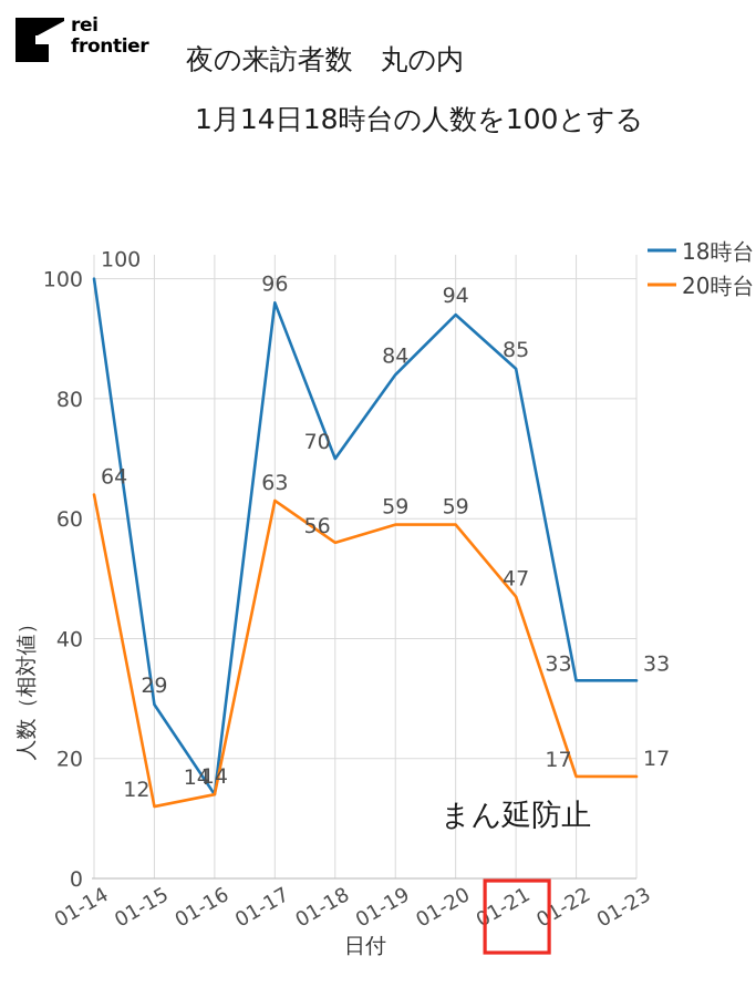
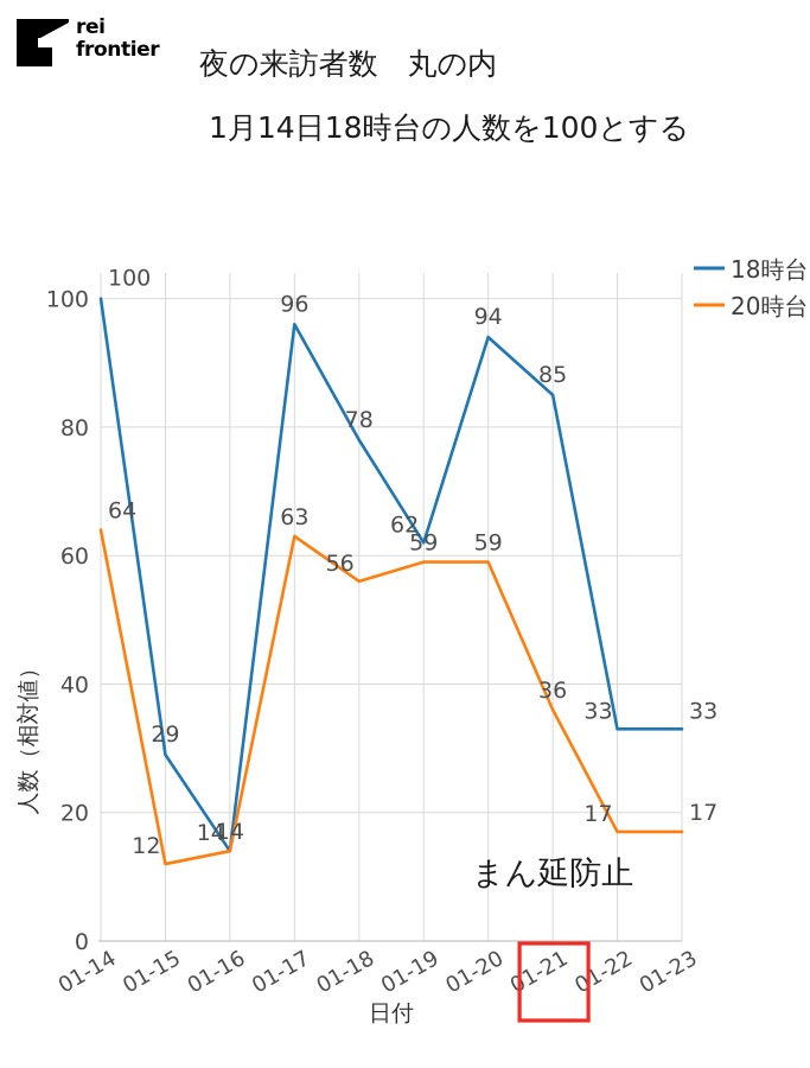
18時台/01-18: 70 -> 78
18時台/01-19: 84 -> 62
20時台/01-21: 47 -> 36
